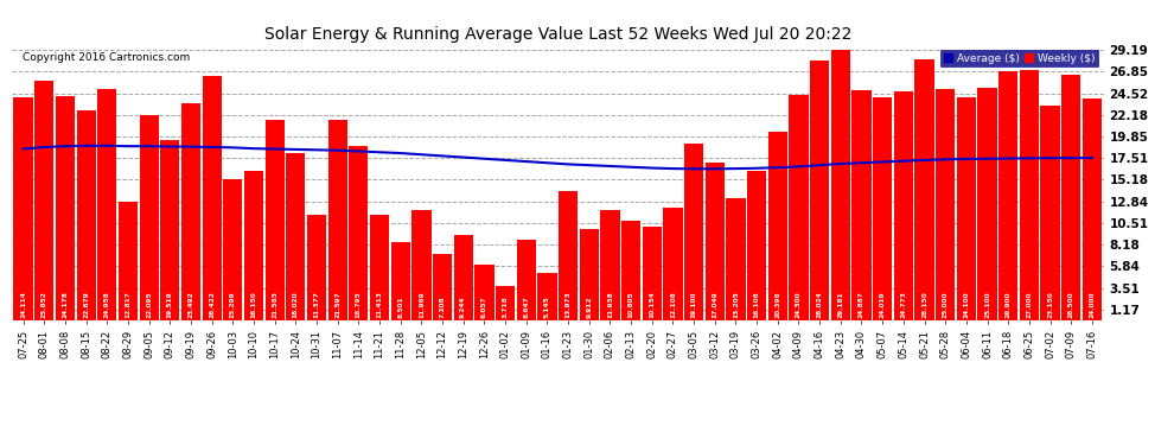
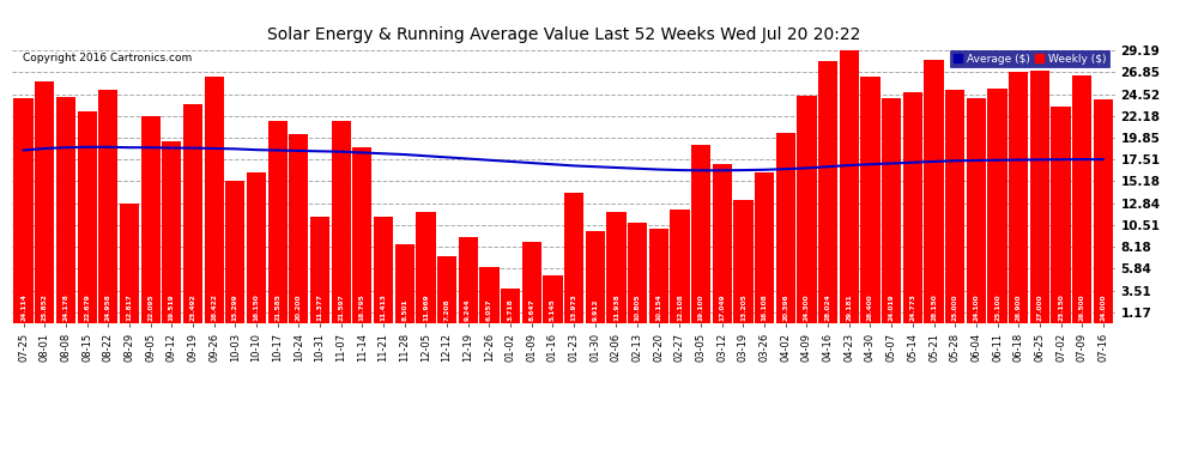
Weekly ($)/10-24: 18.0 -> 20.2
Weekly ($)/04-30: 24.9 -> 26.4
